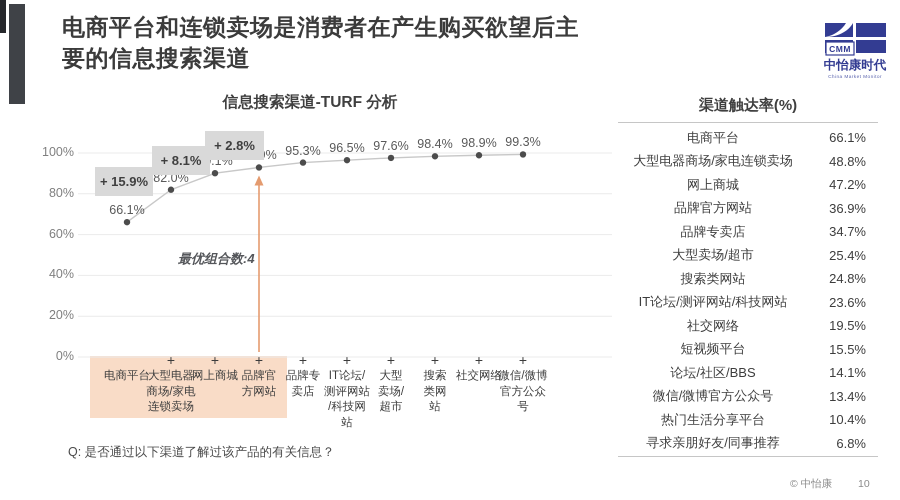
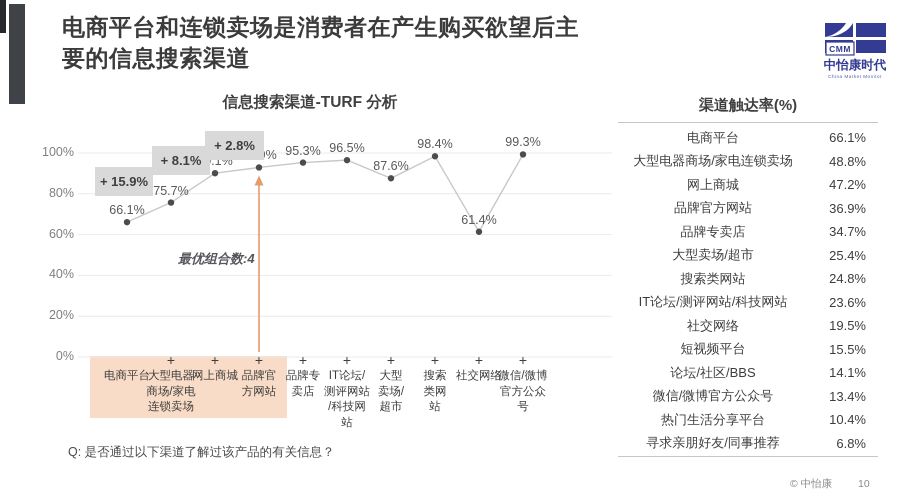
大型电器商场/家电连锁卖场: 82.0% -> 75.7%
大型卖场/超市: 97.6% -> 87.6%
社交网络: 98.9% -> 61.4%
